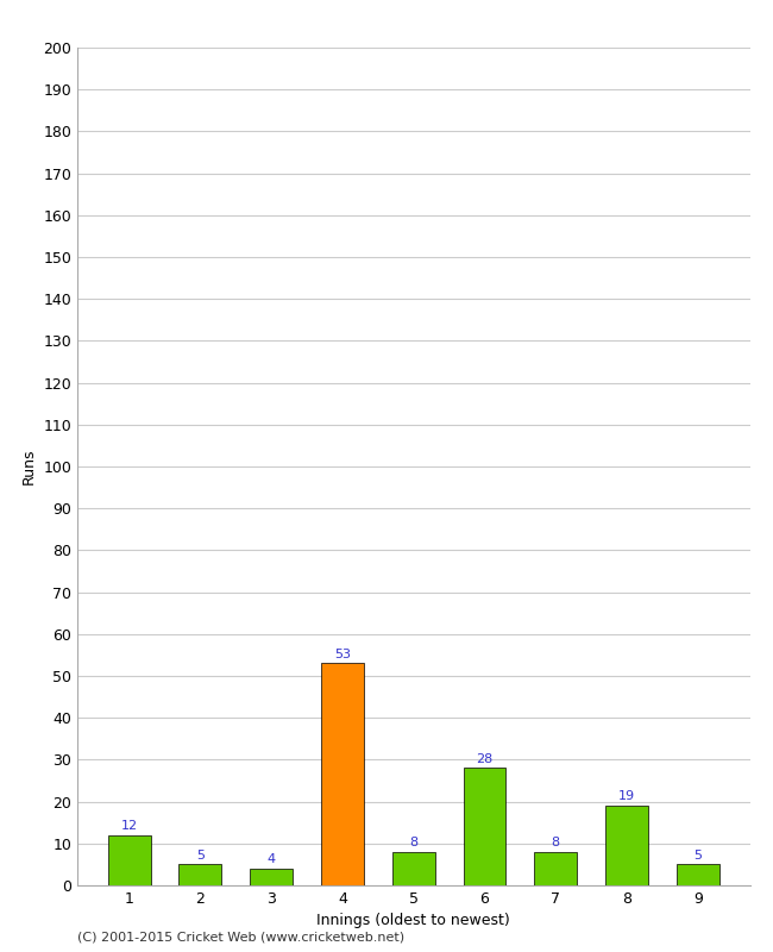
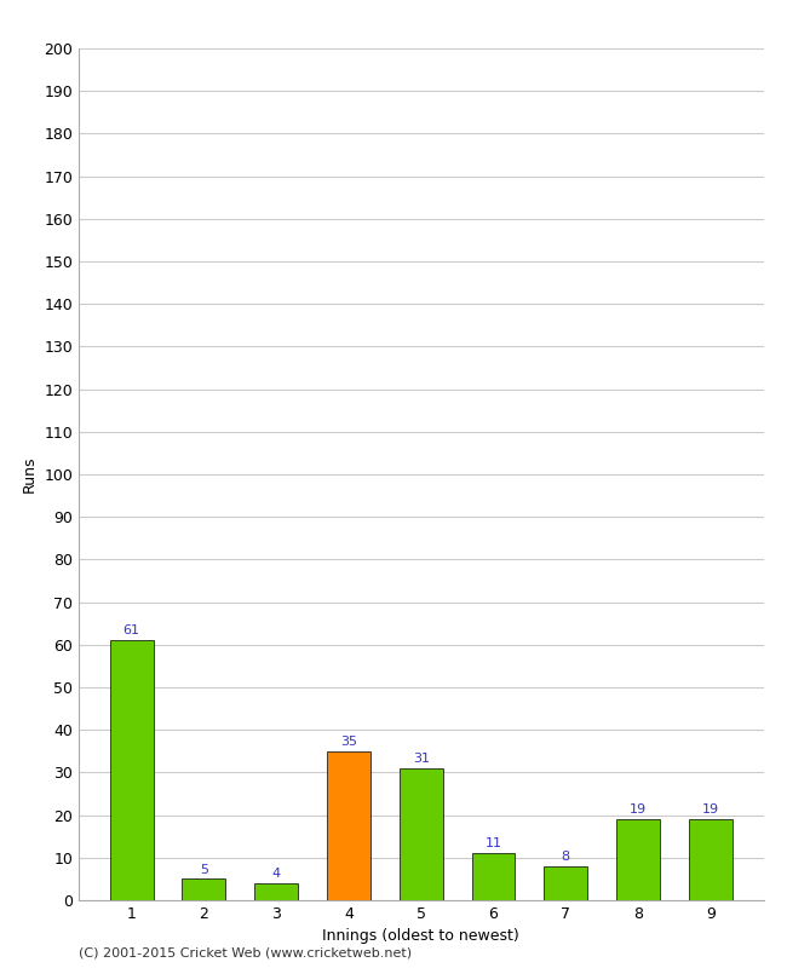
1: 12 -> 61
4: 53 -> 35
5: 8 -> 31
6: 28 -> 11
9: 5 -> 19
